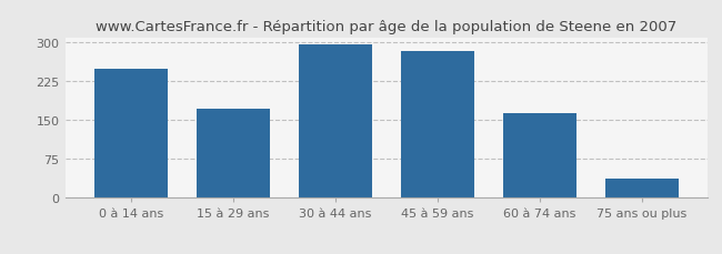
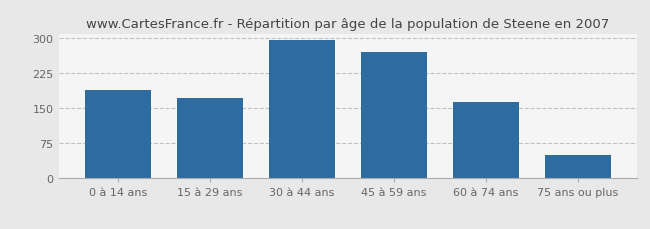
0 à 14 ans: 248 -> 190
45 à 59 ans: 284 -> 270
75 ans ou plus: 38 -> 50
